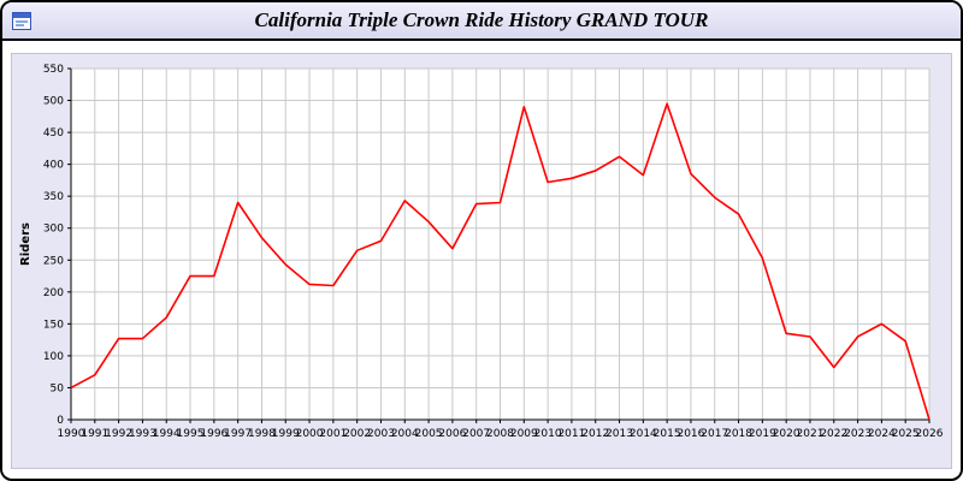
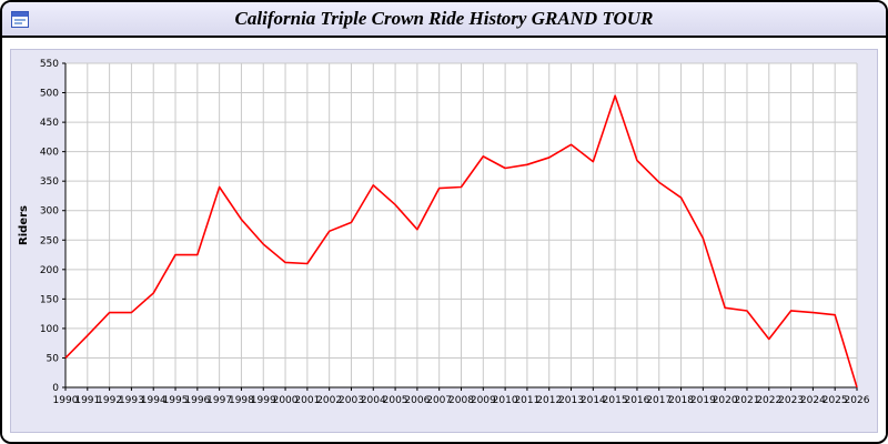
1991: 70 -> 90
2009: 490 -> 390
2024: 150 -> 130
